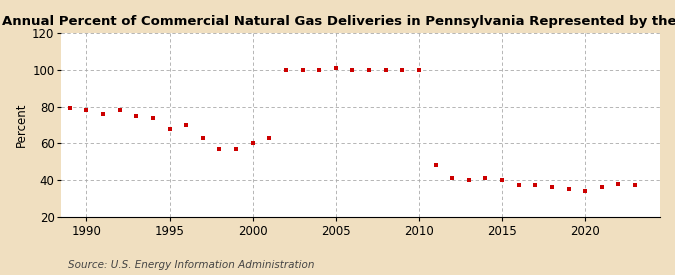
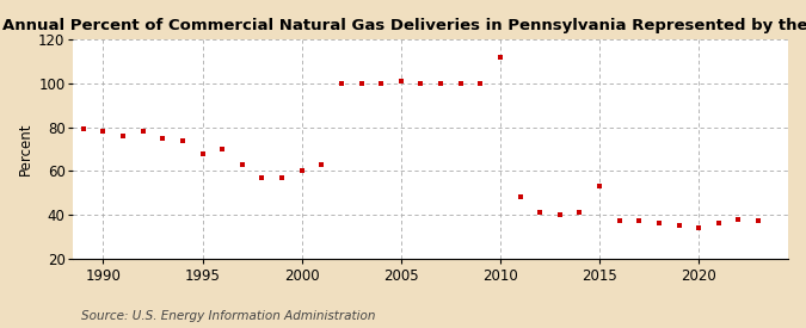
2010: 100 -> 112
2015: 40 -> 53
